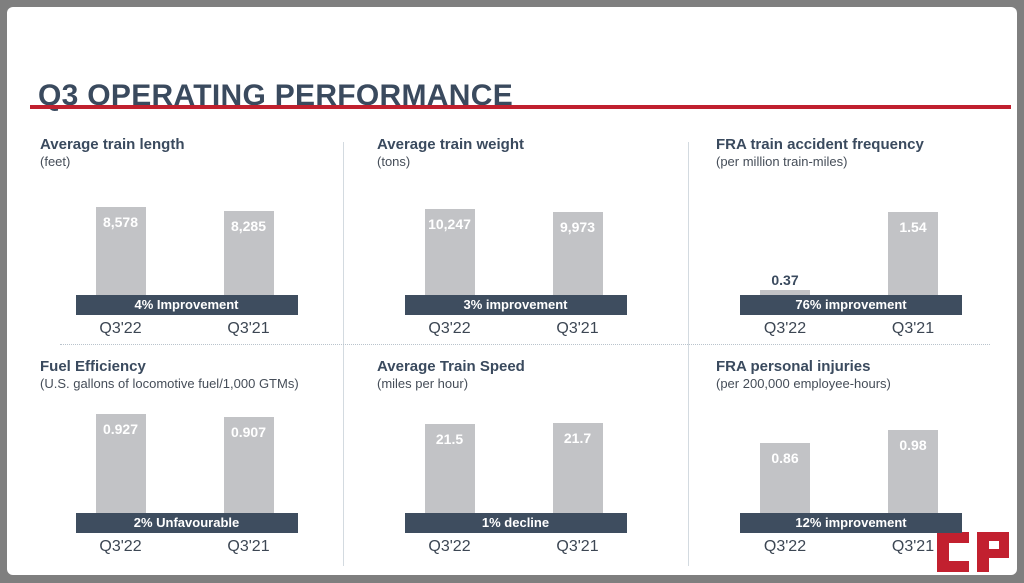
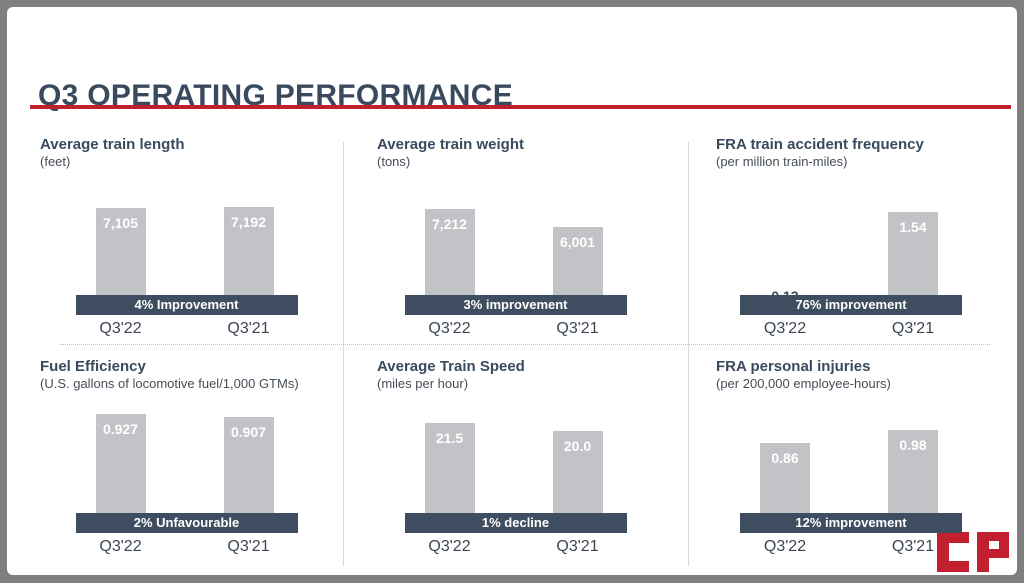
Average train length/Q3'22: 8,578 -> 7,105
Average train length/Q3'21: 8,285 -> 7,192
Average train weight/Q3'22: 10,247 -> 7,212
Average train weight/Q3'21: 9,973 -> 6,001
FRA train accident frequency/Q3'22: 0.37 -> 0.13
Average Train Speed/Q3'21: 21.7 -> 20.0
